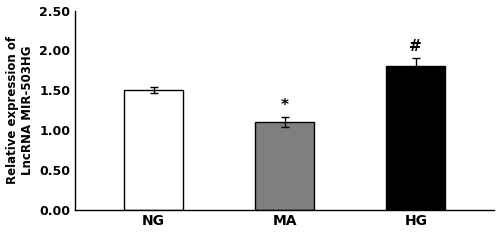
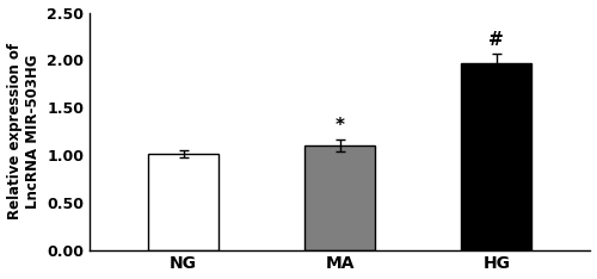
NG: 1.50 -> 1.01
HG: 1.80 -> 1.97
